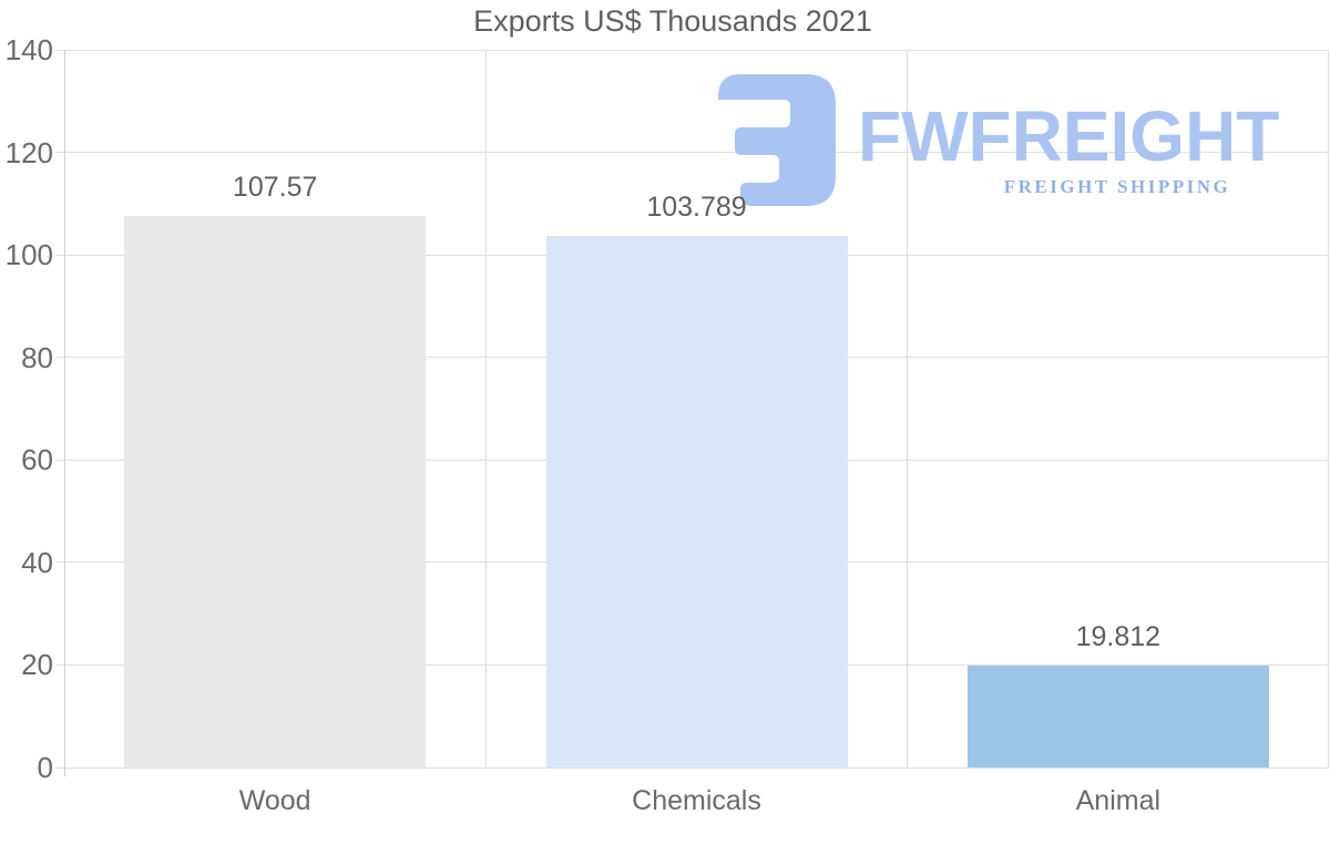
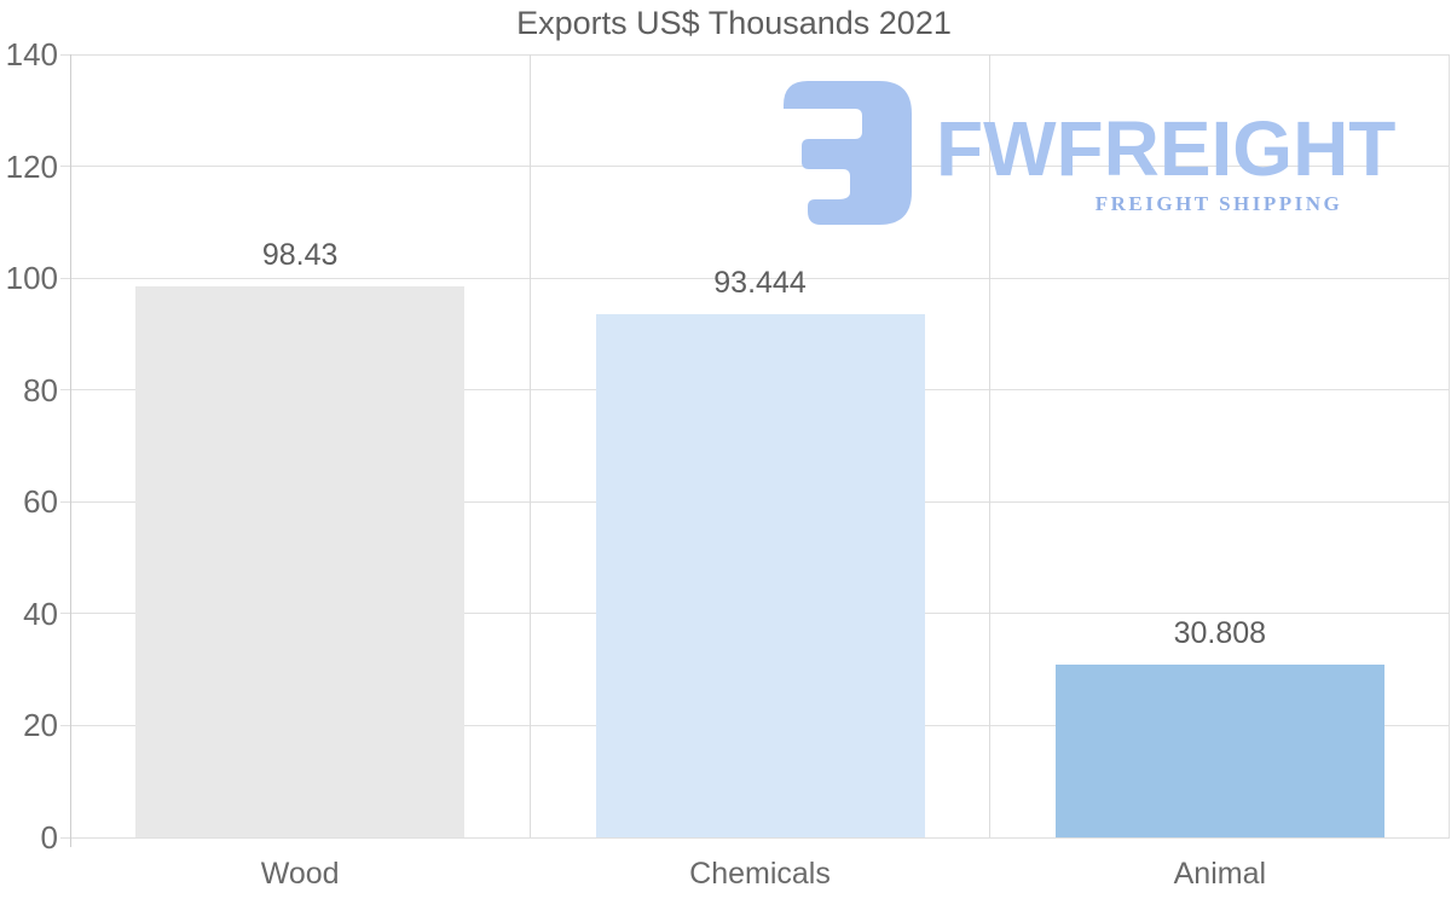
Wood: 107.57 -> 98.43
Chemicals: 103.789 -> 93.444
Animal: 19.812 -> 30.808
